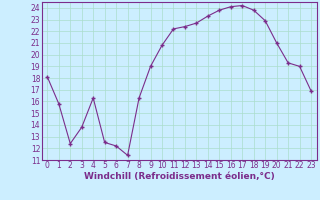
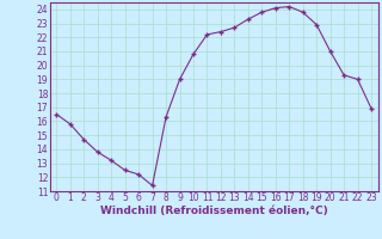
0: 18.1 -> 16.5
2: 12.4 -> 14.7
4: 16.3 -> 13.2
